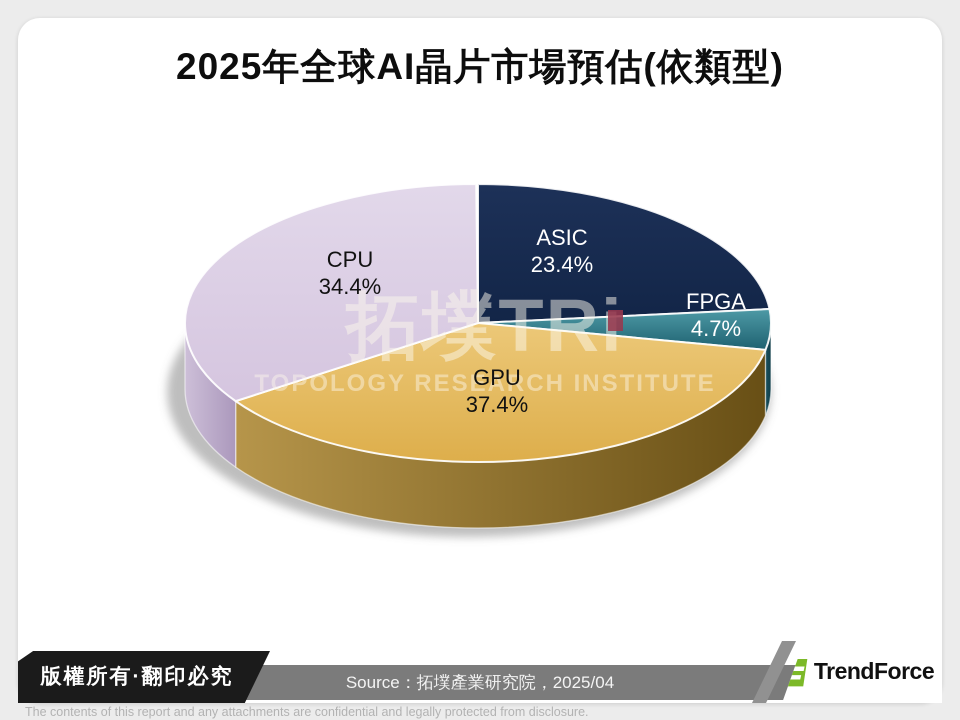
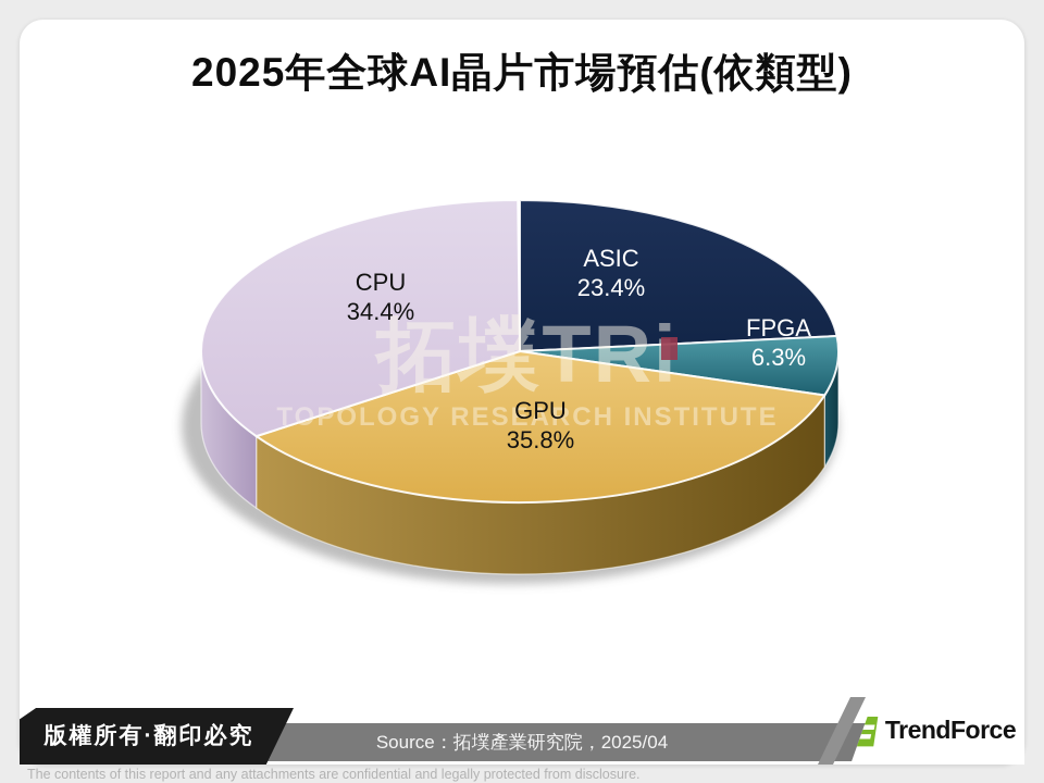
FPGA: 4.7% -> 6.3%
GPU: 37.4% -> 35.8%
